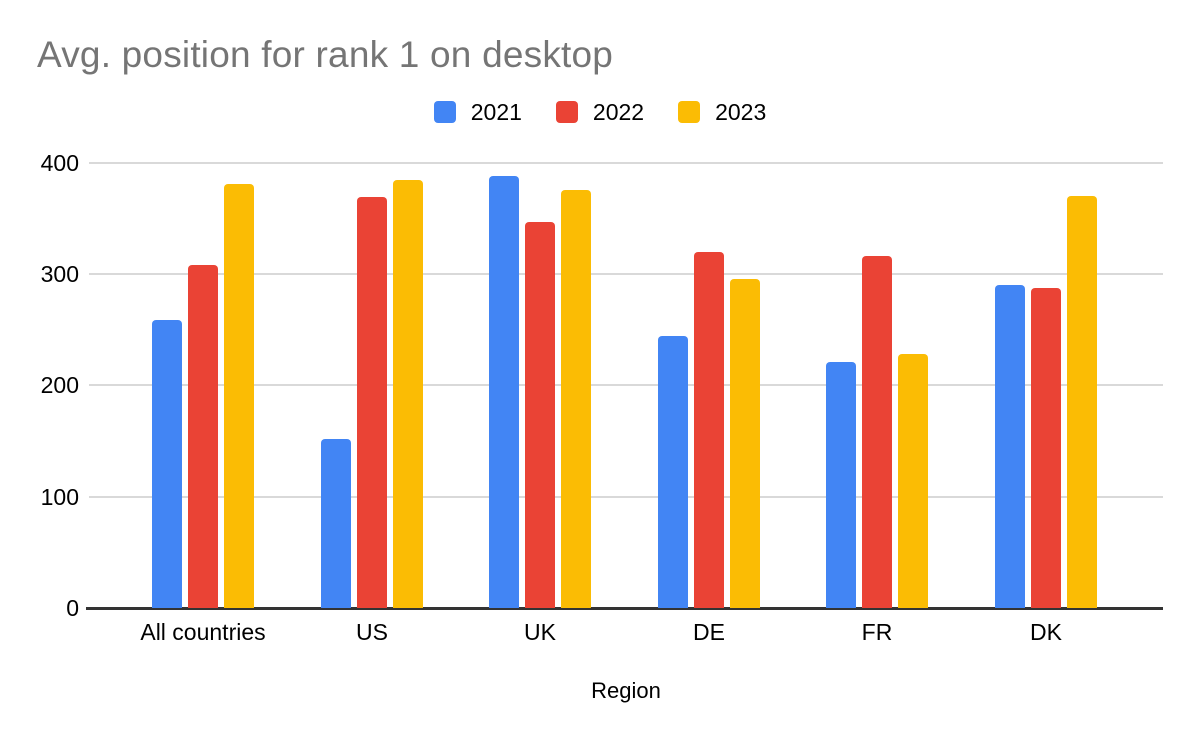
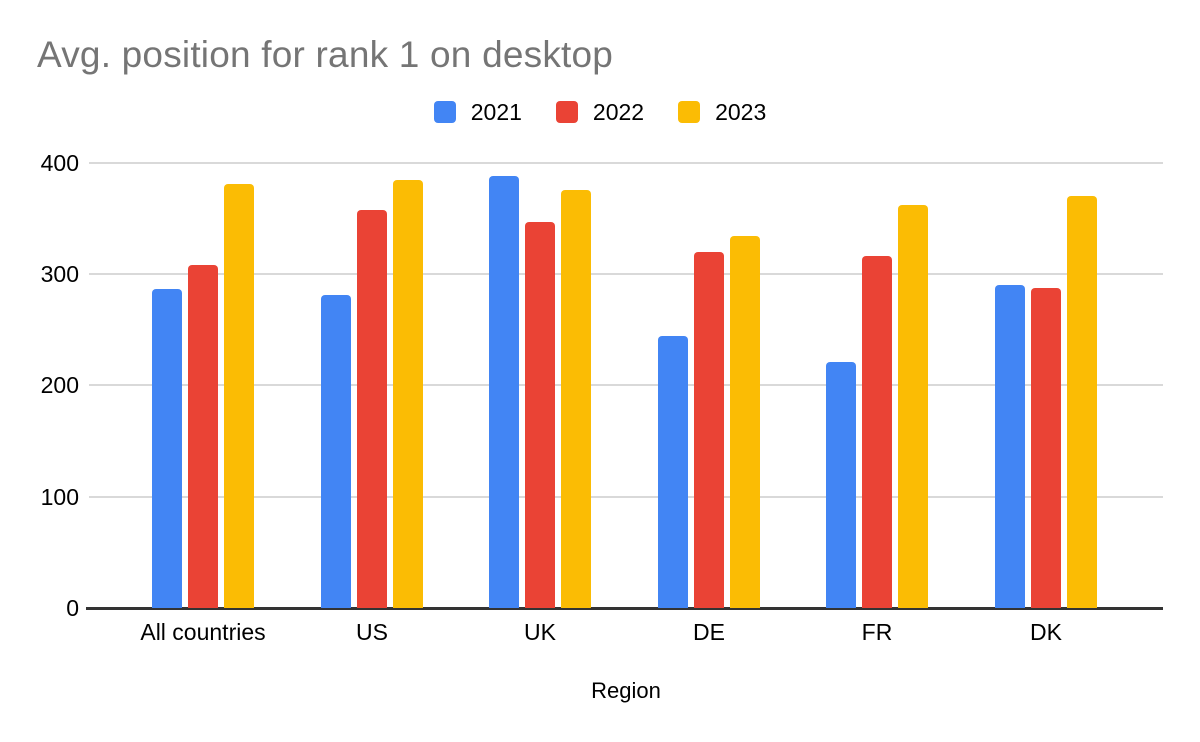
2021/All countries: 259 -> 286
2021/US: 152 -> 281
2022/US: 369 -> 357
2023/DE: 295 -> 334
2023/FR: 228 -> 362
